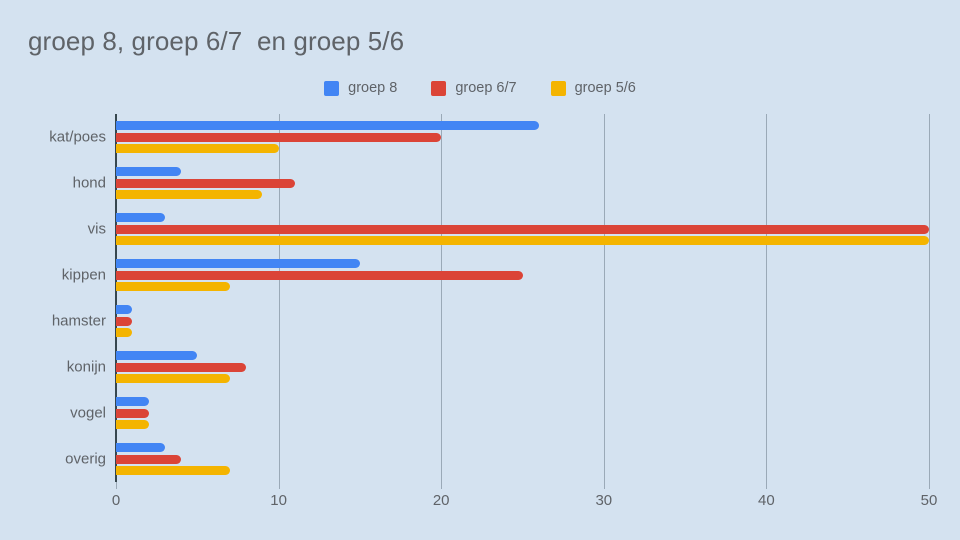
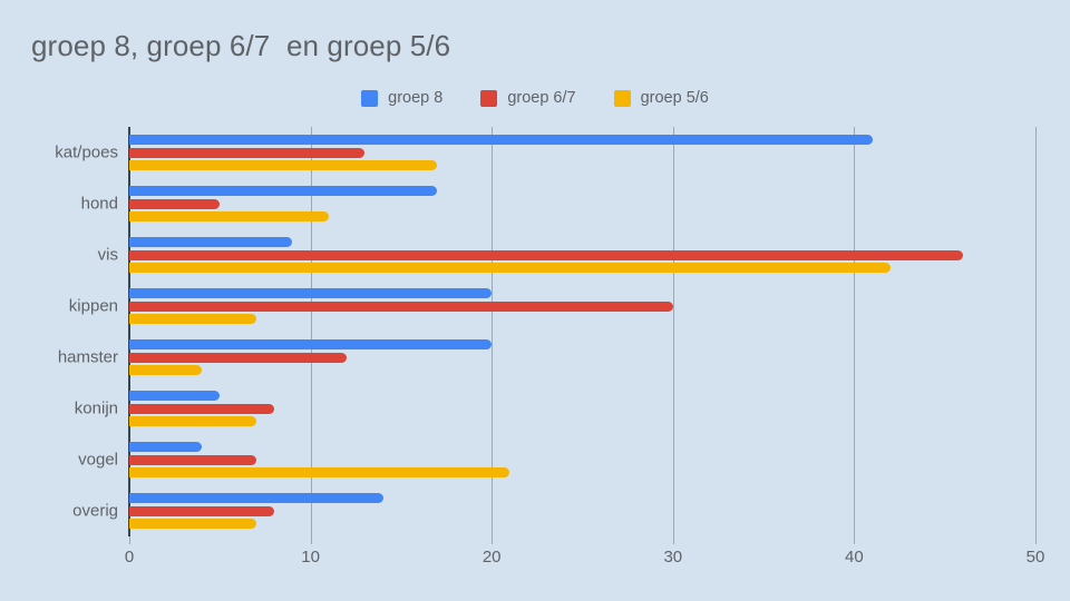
groep 8/kat/poes: 26 -> 41
groep 6/7/kat/poes: 20 -> 13
groep 5/6/kat/poes: 10 -> 17
groep 8/hond: 4 -> 17
groep 6/7/hond: 11 -> 5
groep 5/6/hond: 9 -> 11
groep 8/vis: 3 -> 9
groep 6/7/vis: 50 -> 46
groep 5/6/vis: 50 -> 42
groep 8/kippen: 15 -> 20
groep 6/7/kippen: 25 -> 30
groep 8/hamster: 1 -> 20
groep 6/7/hamster: 1 -> 12
groep 5/6/hamster: 1 -> 4
groep 8/vogel: 2 -> 4
groep 6/7/vogel: 2 -> 7
groep 5/6/vogel: 2 -> 21
groep 8/overig: 3 -> 14
groep 6/7/overig: 4 -> 8
